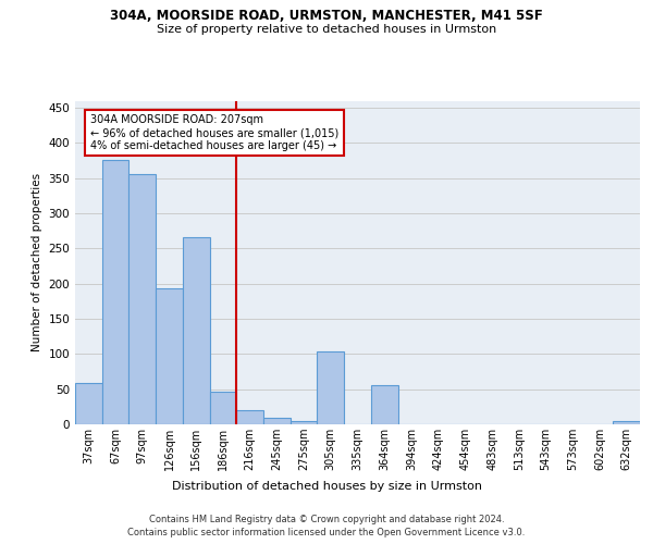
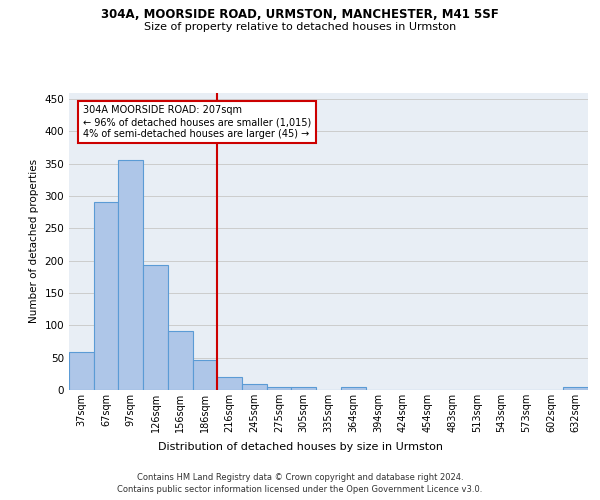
67sqm: 376 -> 290
156sqm: 266 -> 91
305sqm: 104 -> 5
364sqm: 56 -> 5
